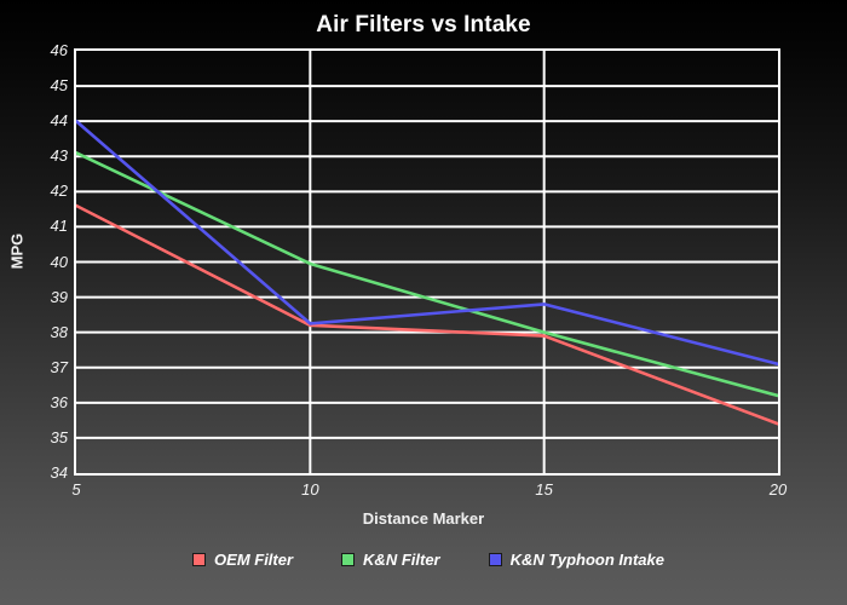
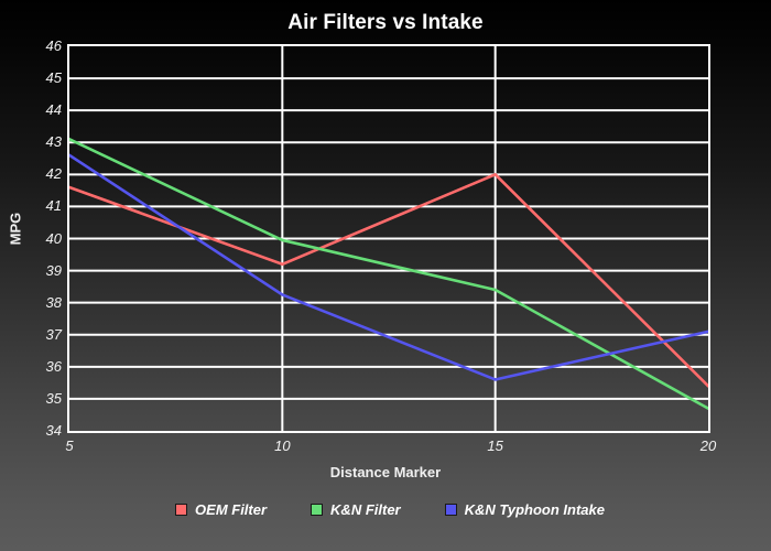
K&N Typhoon Intake/5: 44.0 -> 42.6
OEM Filter/10: 38.2 -> 39.2
OEM Filter/15: 37.9 -> 42.0
K&N Filter/15: 38.0 -> 38.4
K&N Typhoon Intake/15: 38.8 -> 35.6
K&N Filter/20: 36.2 -> 34.7
